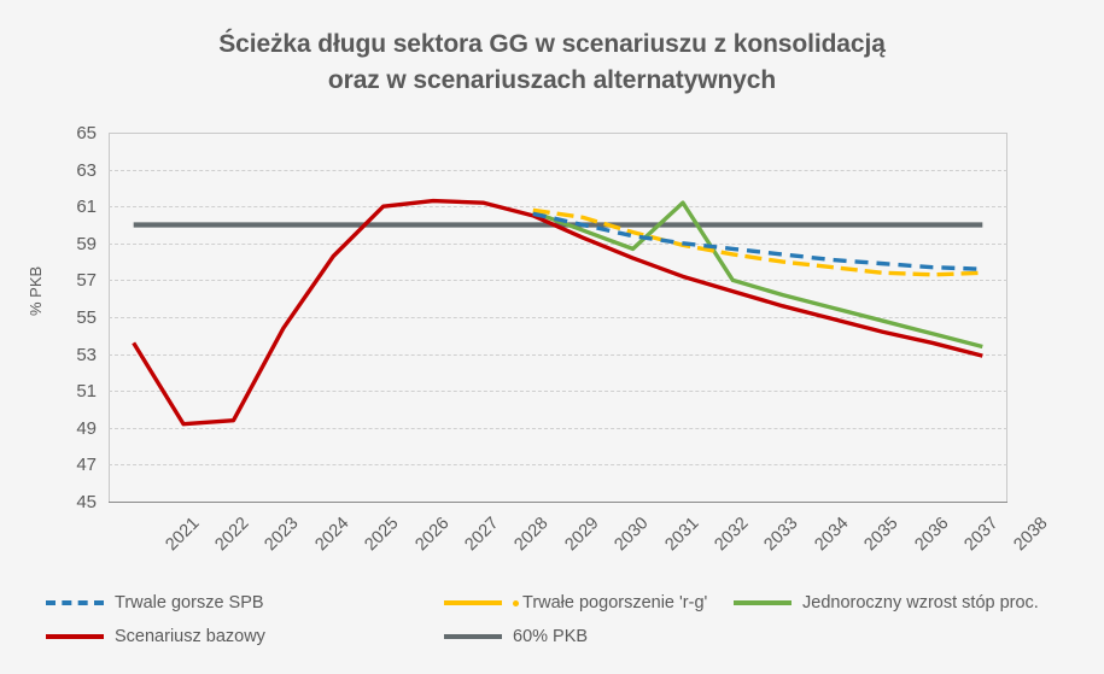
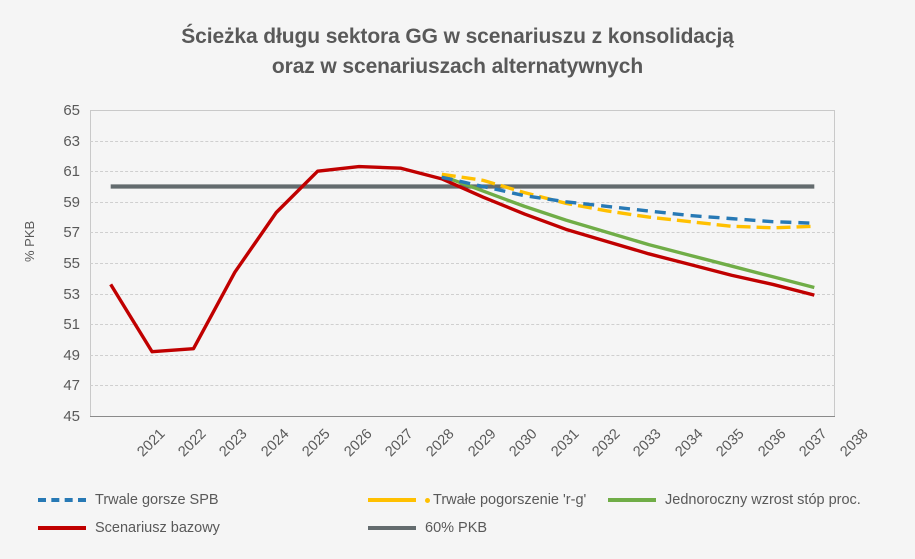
Jednoroczny wzrost stóp proc./2032: 61.2 -> 57.8
